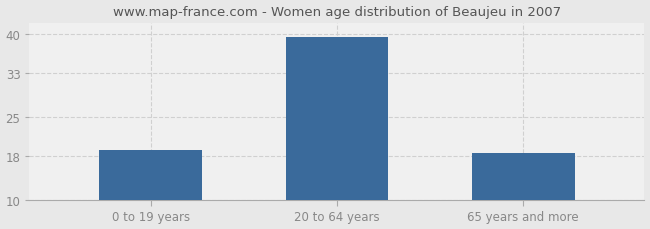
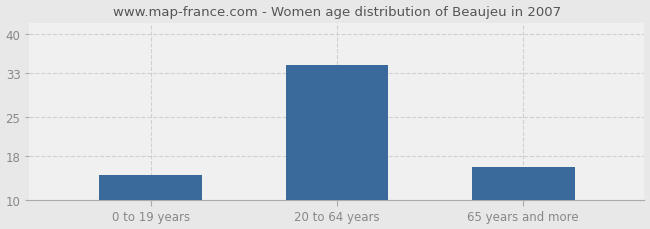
0 to 19 years: 19.0 -> 14.6
20 to 64 years: 39.5 -> 34.4
65 years and more: 18.5 -> 16.0
